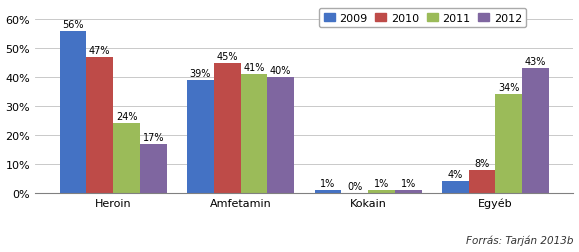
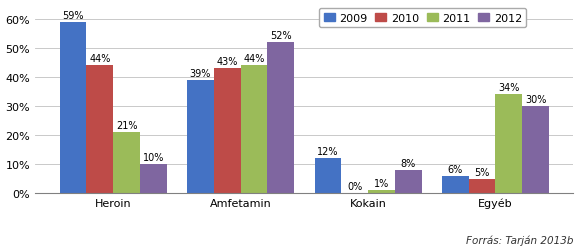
2009/Heroin: 56% -> 59%
2010/Heroin: 47% -> 44%
2011/Heroin: 24% -> 21%
2012/Heroin: 17% -> 10%
2010/Amfetamin: 45% -> 43%
2011/Amfetamin: 41% -> 44%
2012/Amfetamin: 40% -> 52%
2009/Kokain: 1% -> 12%
2012/Kokain: 1% -> 8%
2009/Egyéb: 4% -> 6%
2010/Egyéb: 8% -> 5%
2012/Egyéb: 43% -> 30%
